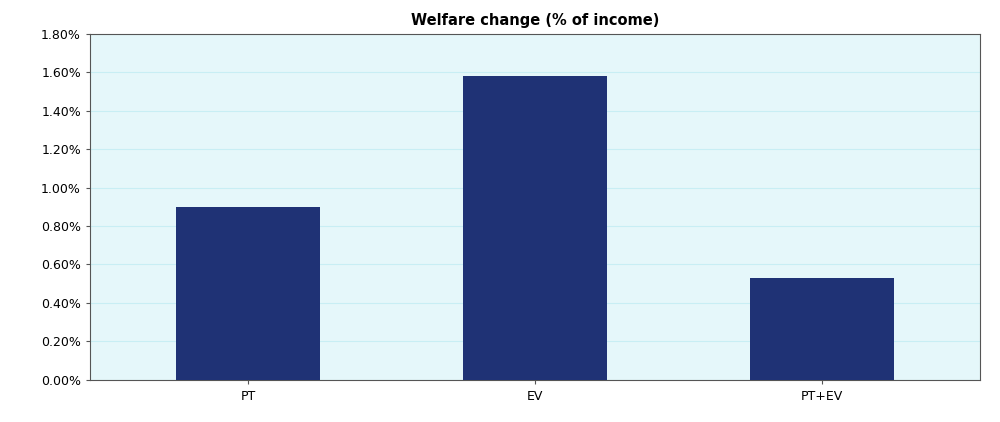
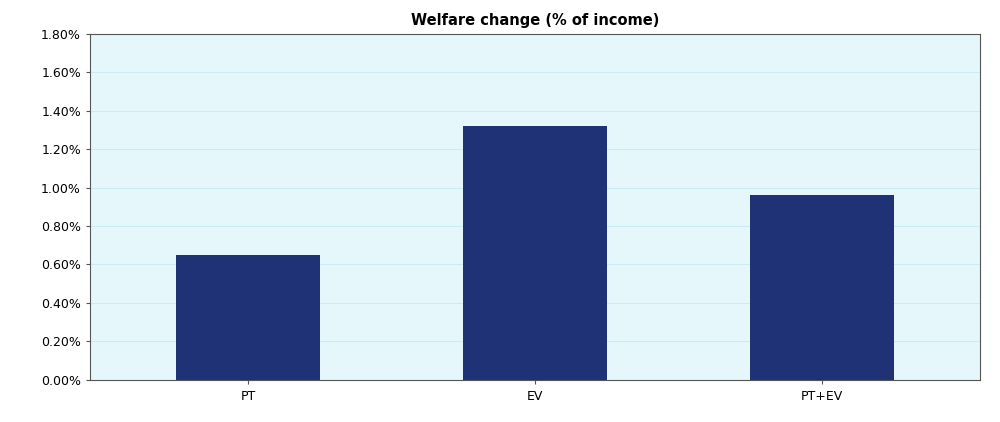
PT: 0.90% -> 0.65%
EV: 1.58% -> 1.32%
PT+EV: 0.53% -> 0.96%
